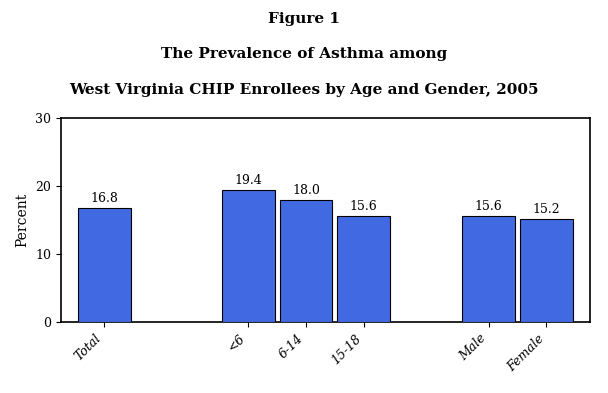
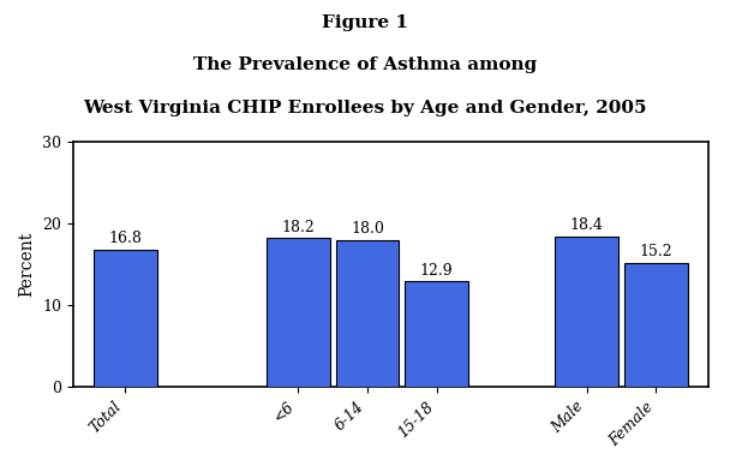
<6: 19.4 -> 18.2
15-18: 15.6 -> 12.9
Male: 15.6 -> 18.4
